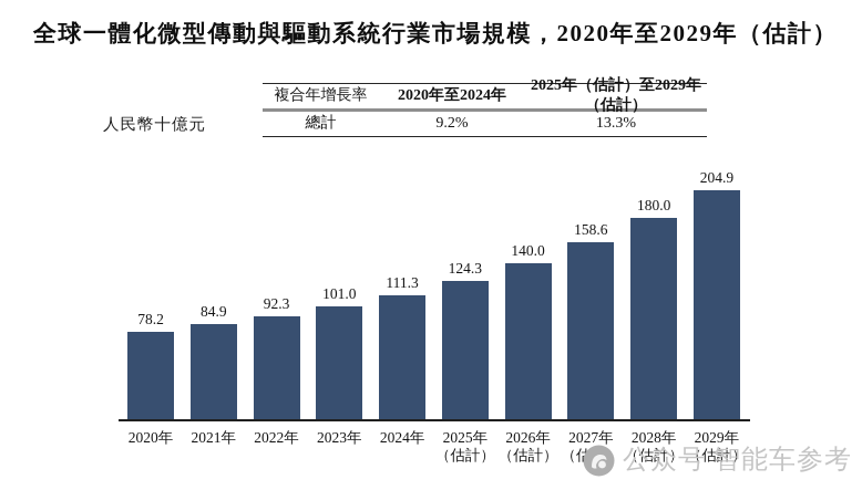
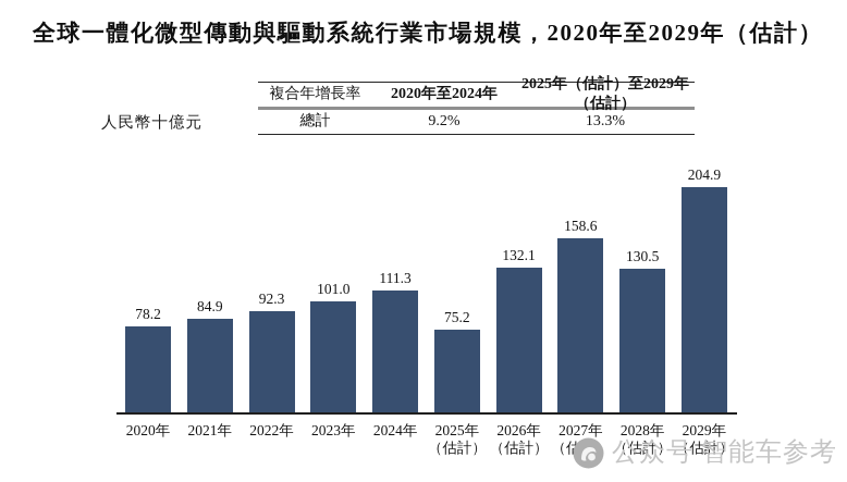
2025年: 124.3 -> 75.2
2026年: 140.0 -> 132.1
2028年: 180.0 -> 130.5
